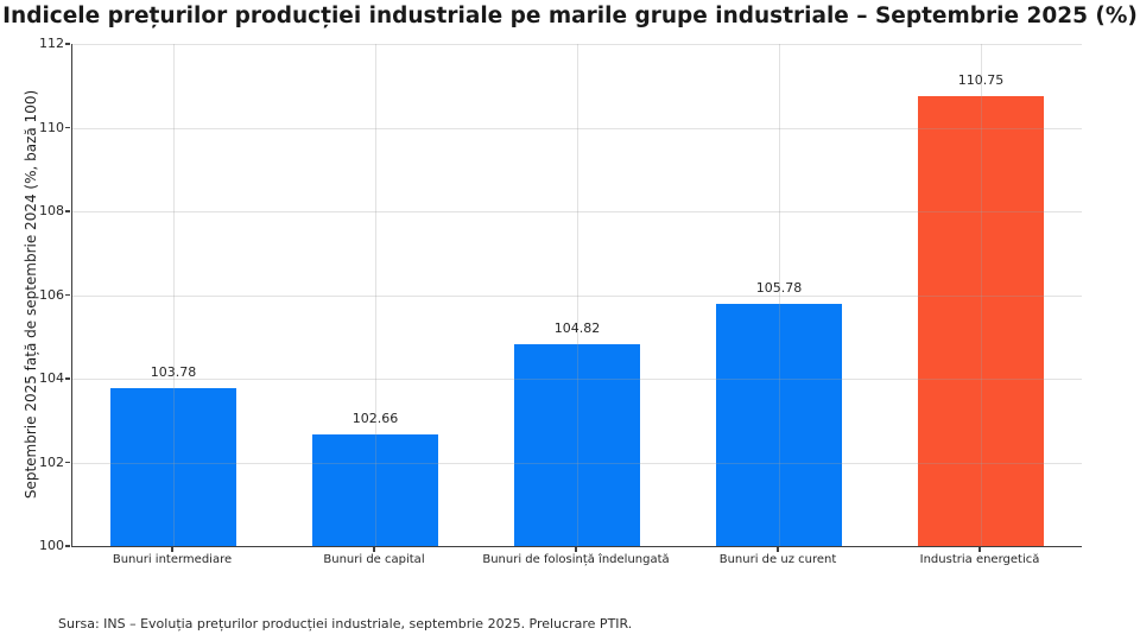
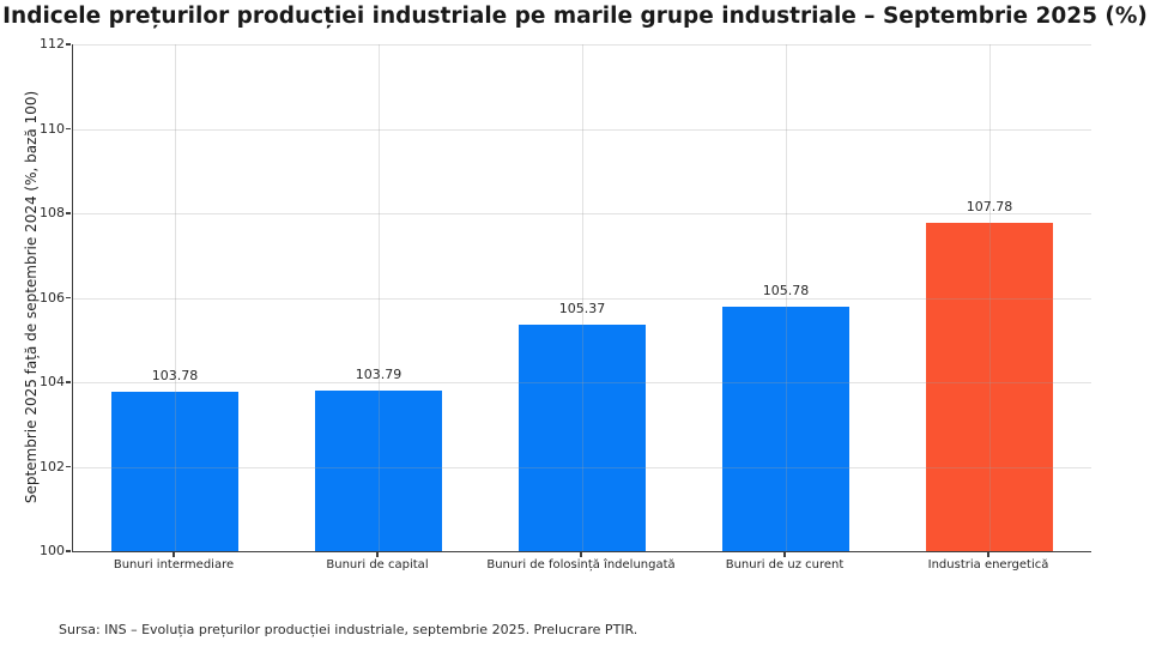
Bunuri de capital: 102.66 -> 103.79
Bunuri de folosință îndelungată: 104.82 -> 105.37
Industria energetică: 110.75 -> 107.78
